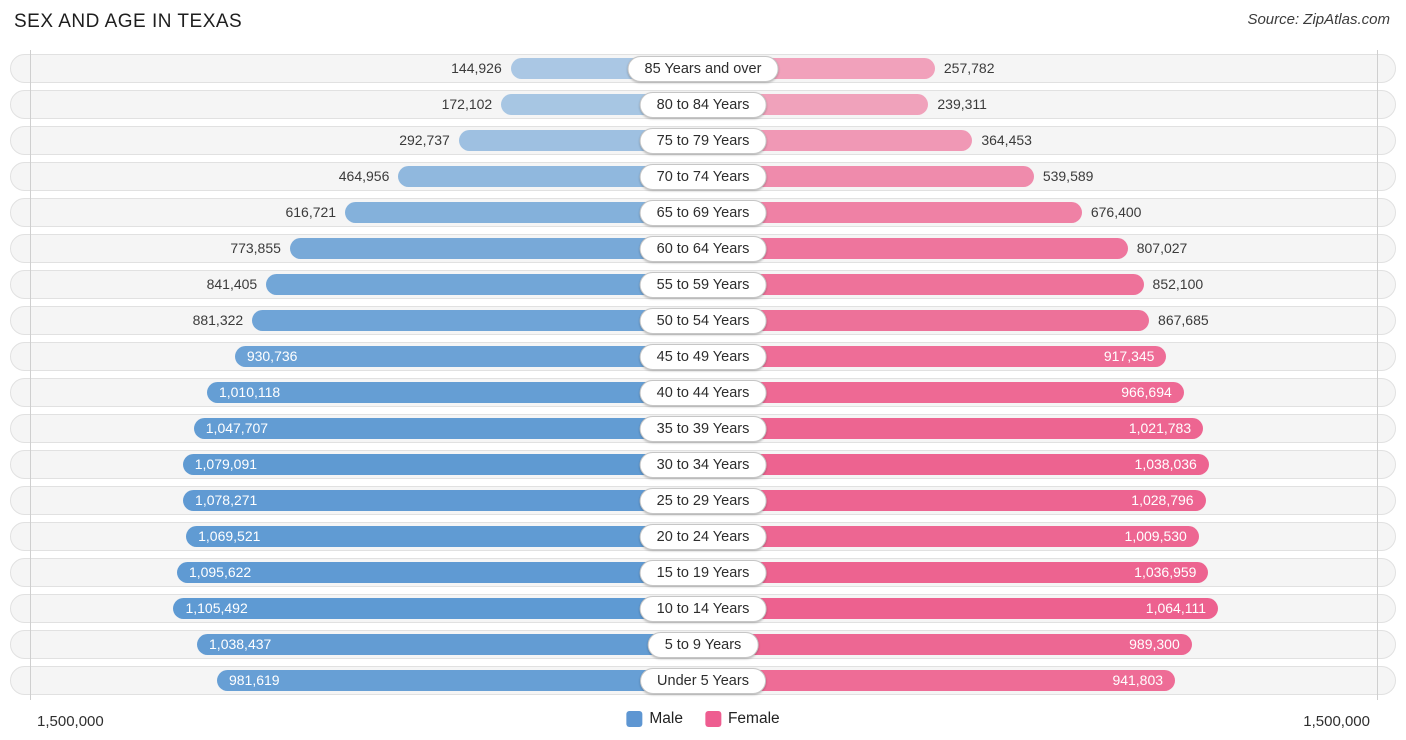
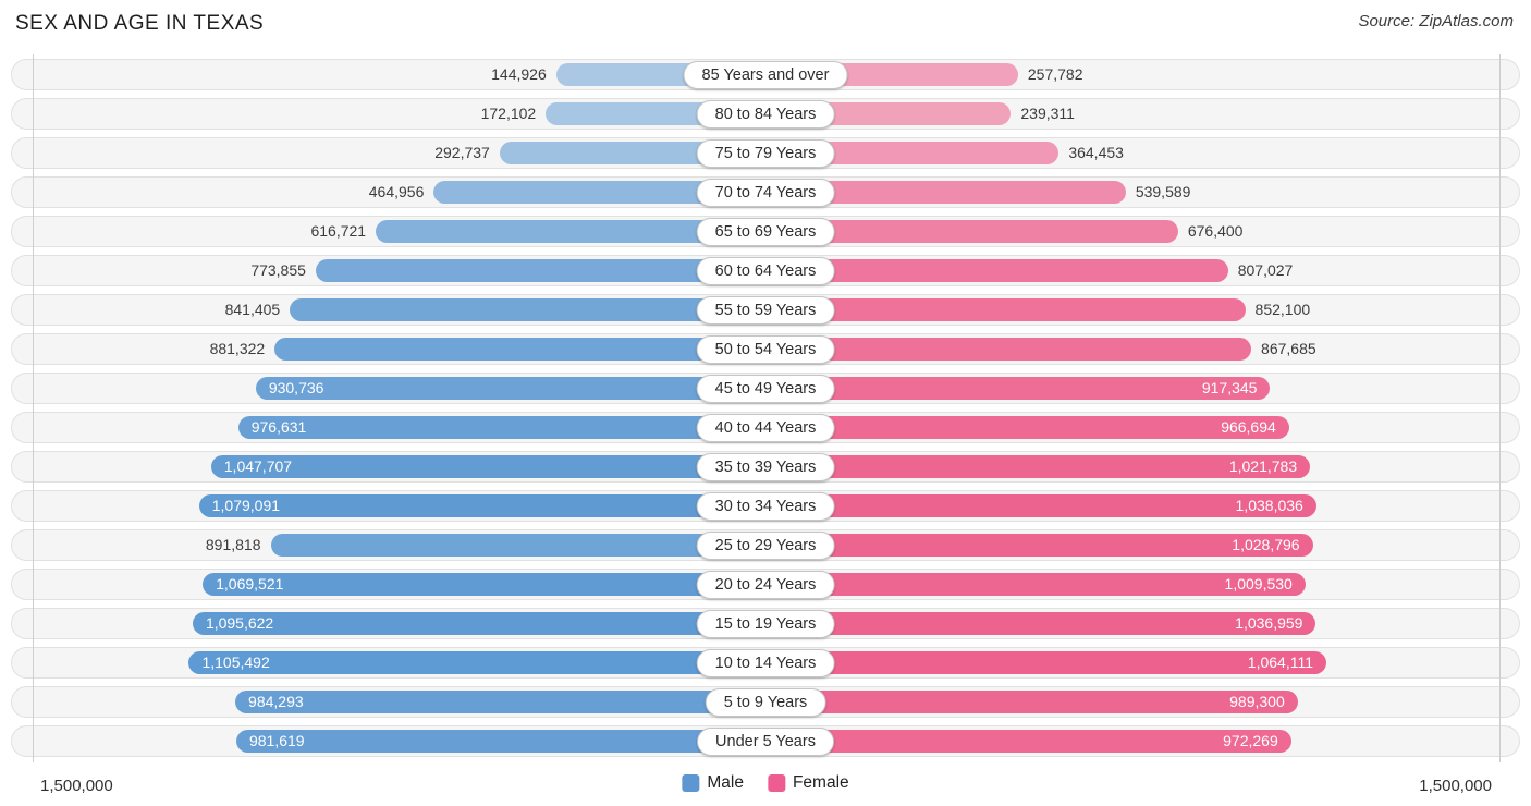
Male/40 to 44 Years: 1,010,118 -> 976,631
Male/25 to 29 Years: 1,078,271 -> 891,818
Male/5 to 9 Years: 1,038,437 -> 984,293
Female/Under 5 Years: 941,803 -> 972,269
